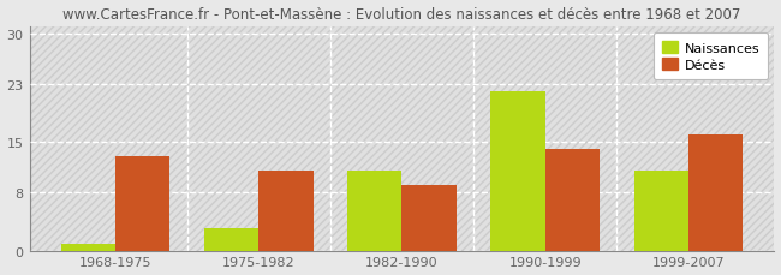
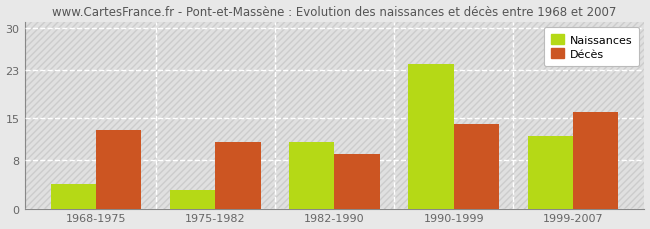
Naissances/1968-1975: 1 -> 4
Naissances/1990-1999: 22 -> 24
Naissances/1999-2007: 11 -> 12
